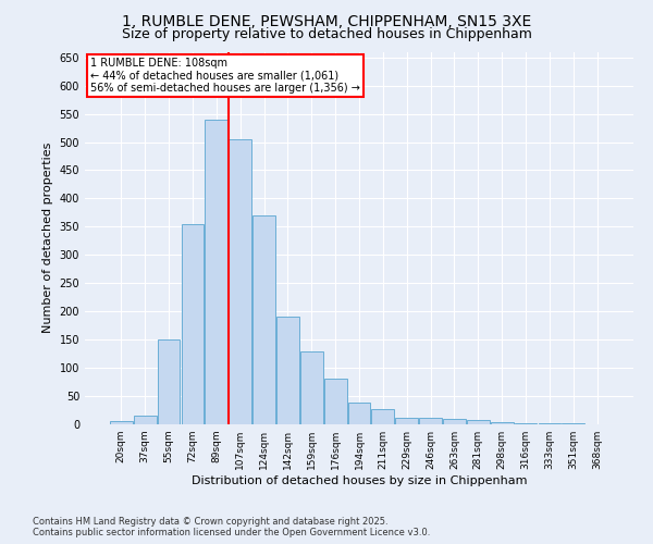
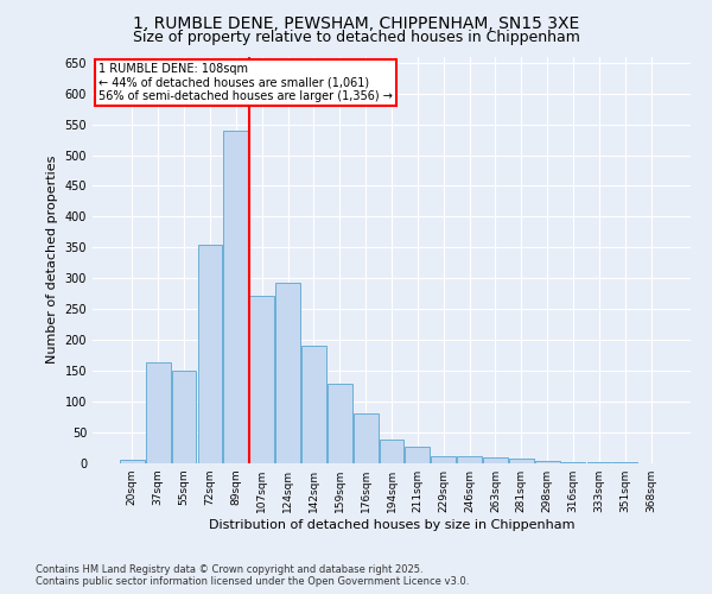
37sqm: 15 -> 164
107sqm: 505 -> 272
124sqm: 370 -> 292
